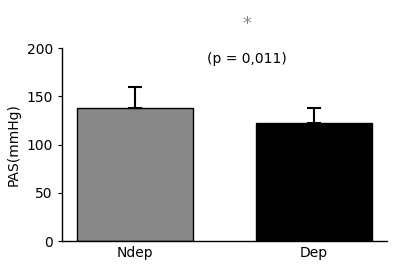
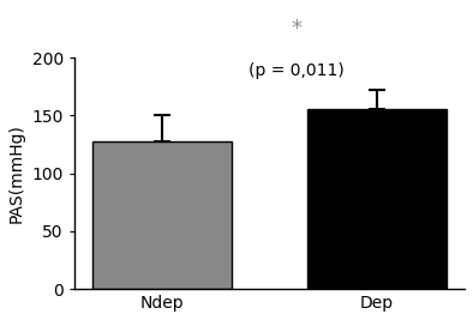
Ndep: 138 -> 128
Dep: 122 -> 156
